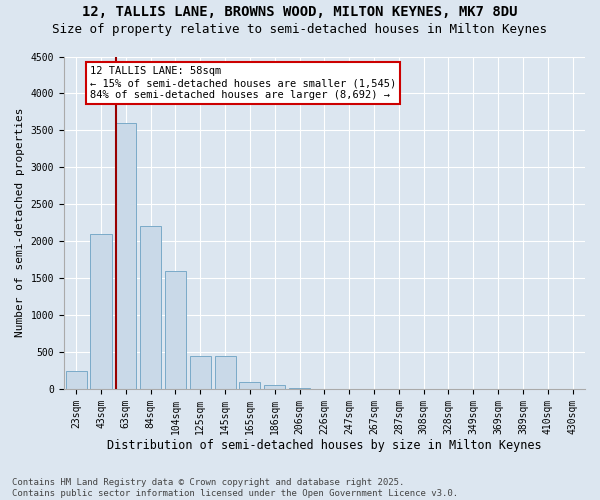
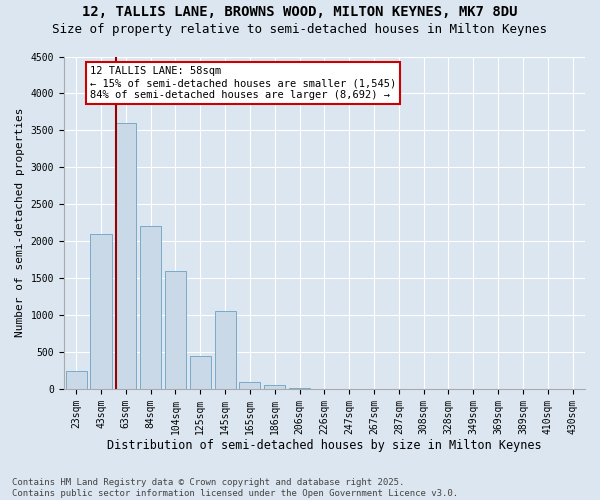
145sqm: 450 -> 1060
